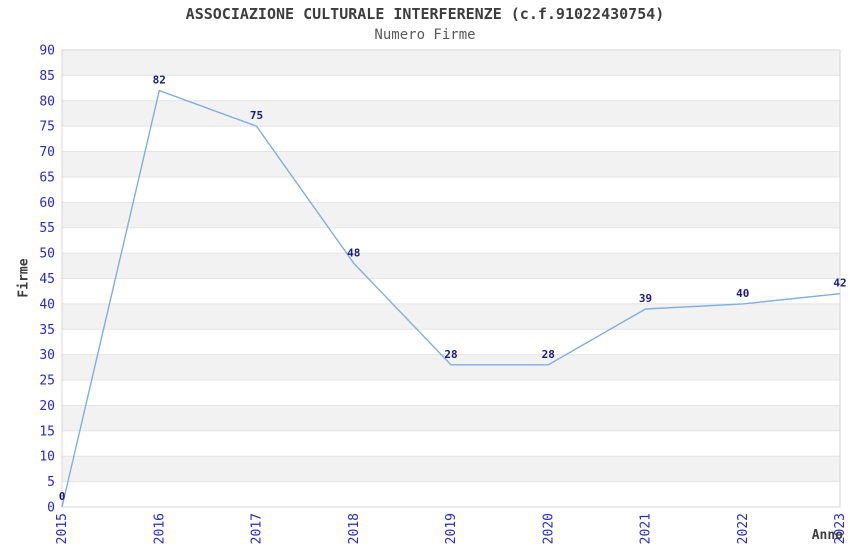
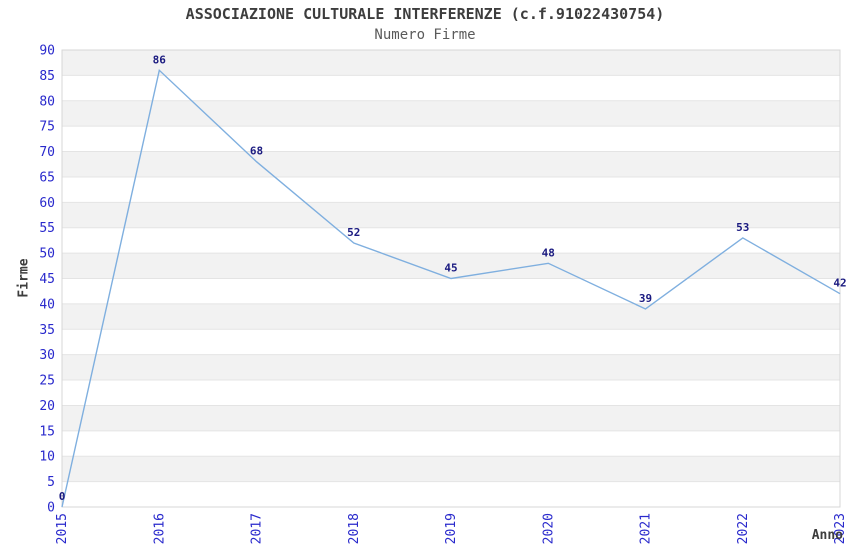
2016: 82 -> 86
2017: 75 -> 68
2018: 48 -> 52
2019: 28 -> 45
2020: 28 -> 48
2022: 40 -> 53
